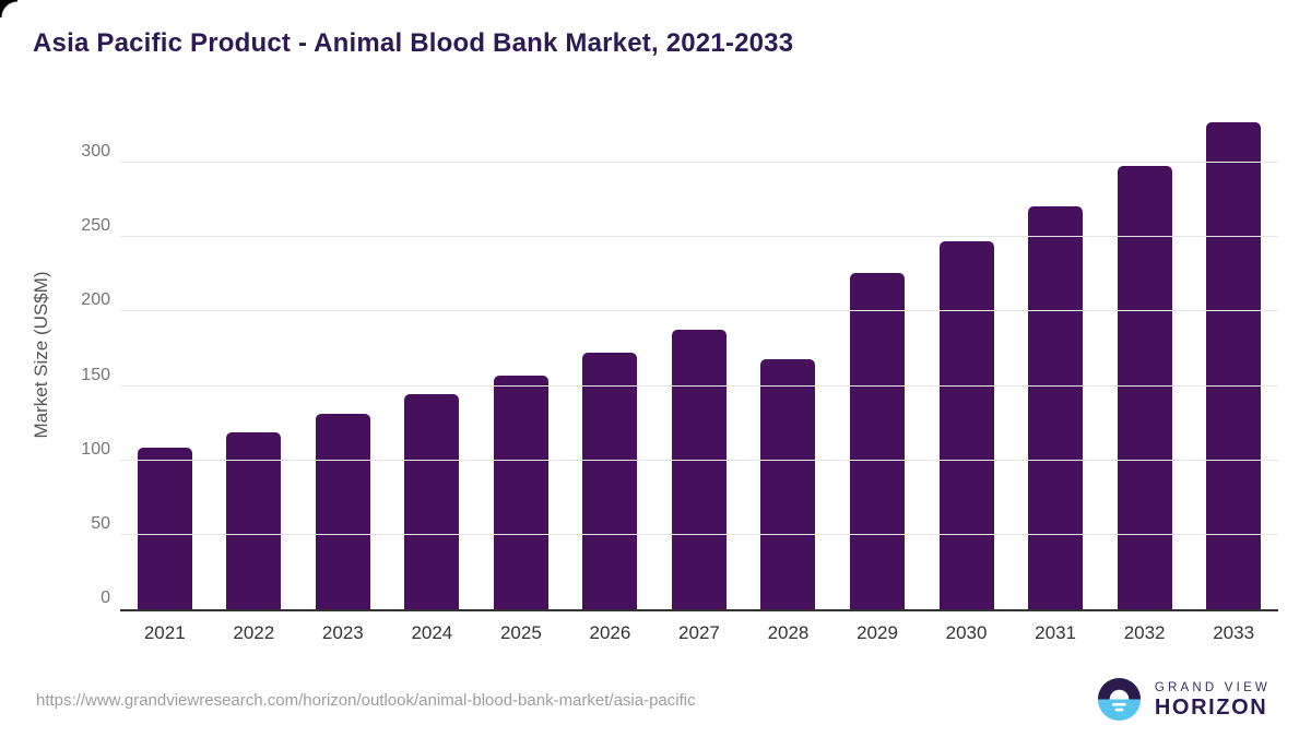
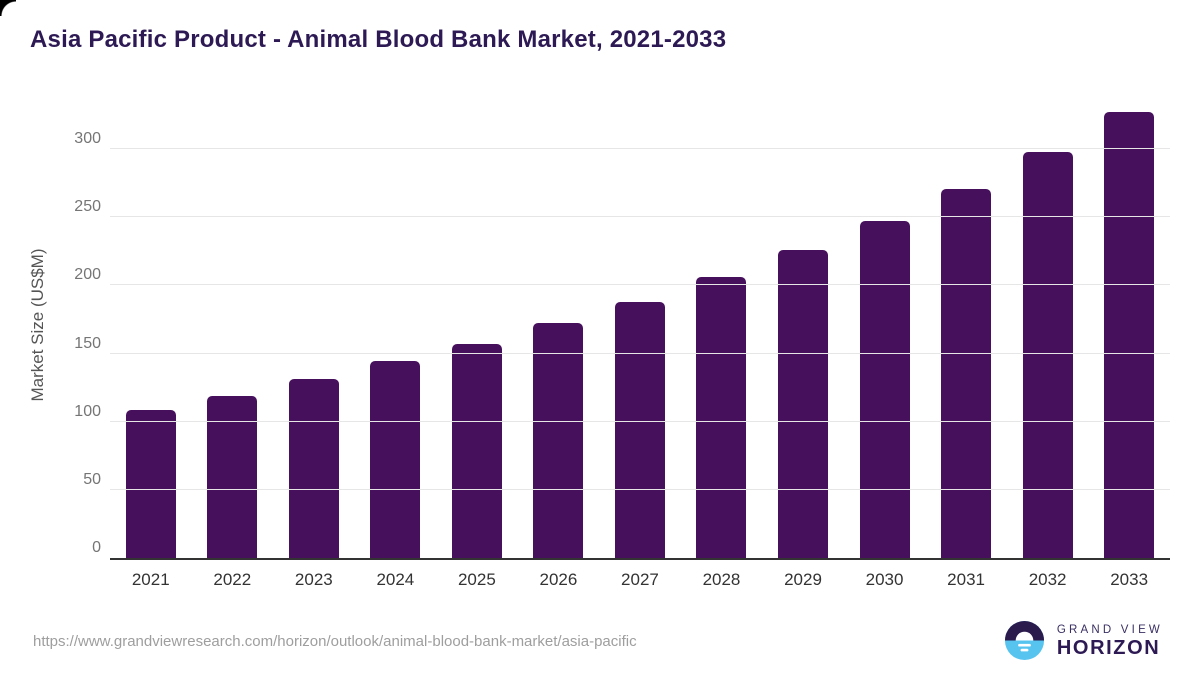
2028: 168 -> 206
